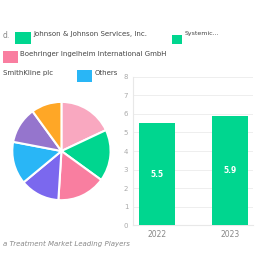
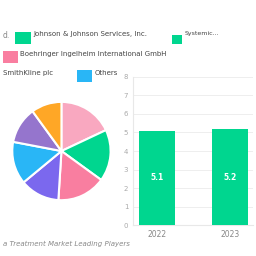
2022: 5.5 -> 5.1
2023: 5.9 -> 5.2
